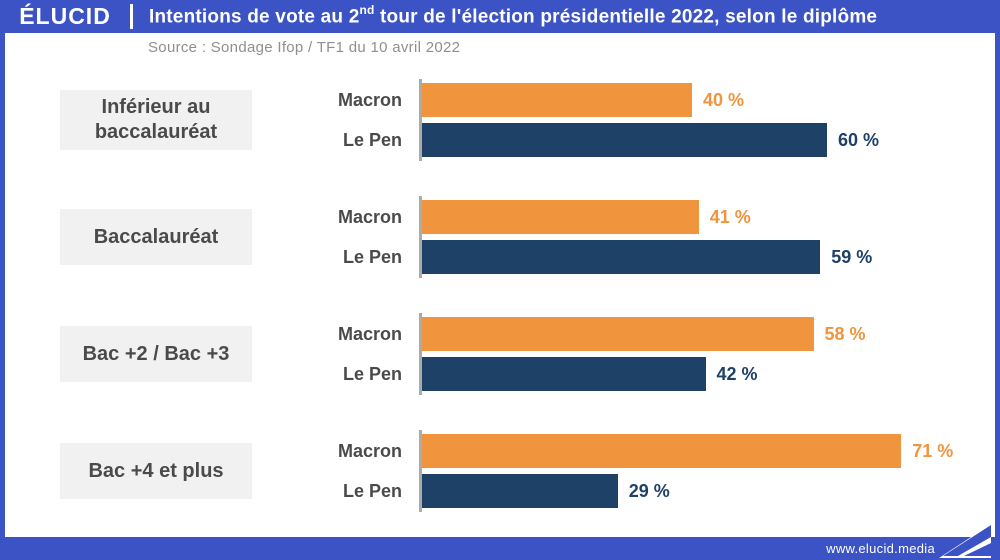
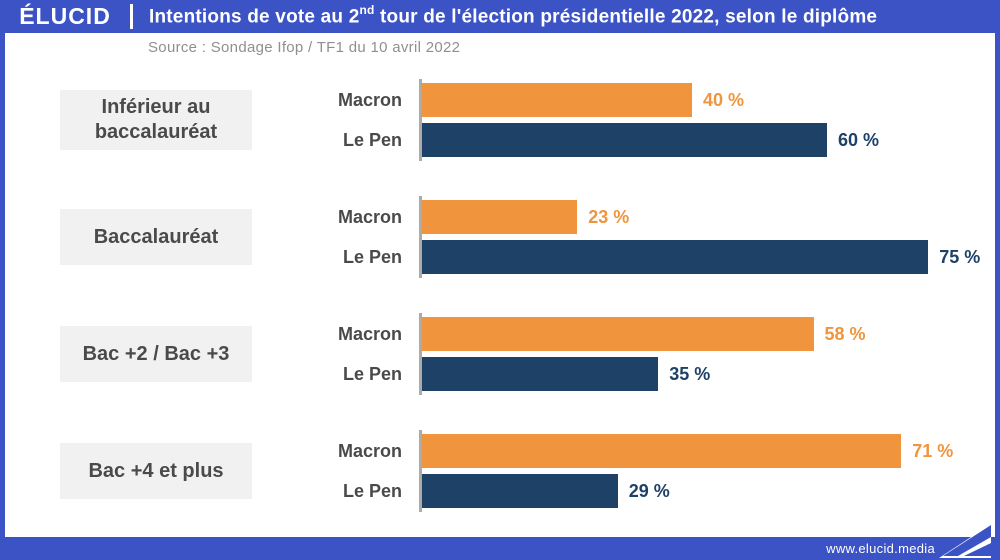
Macron/Baccalauréat: 41 -> 23
Le Pen/Baccalauréat: 59 -> 75
Le Pen/Bac +2 / Bac +3: 42 -> 35
